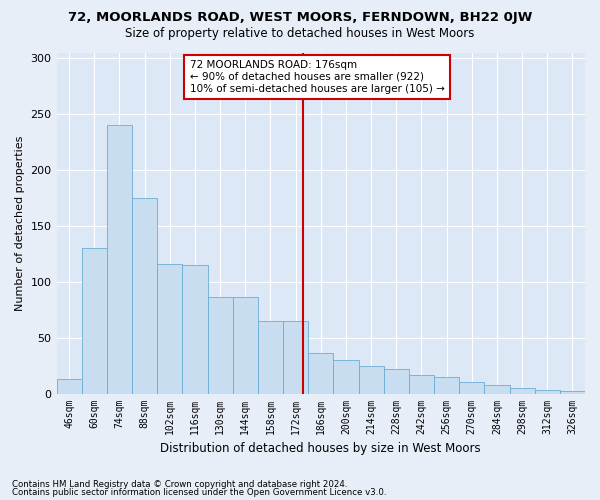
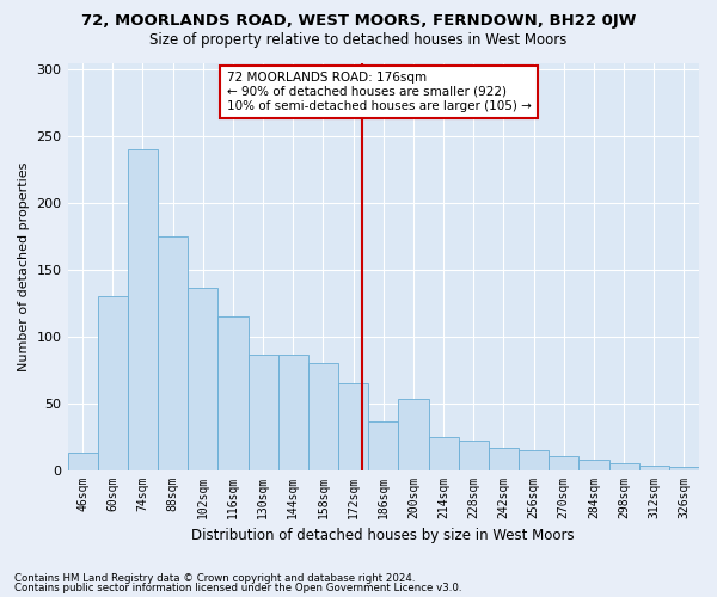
102sqm: 116 -> 136
158sqm: 65 -> 80
200sqm: 30 -> 53
